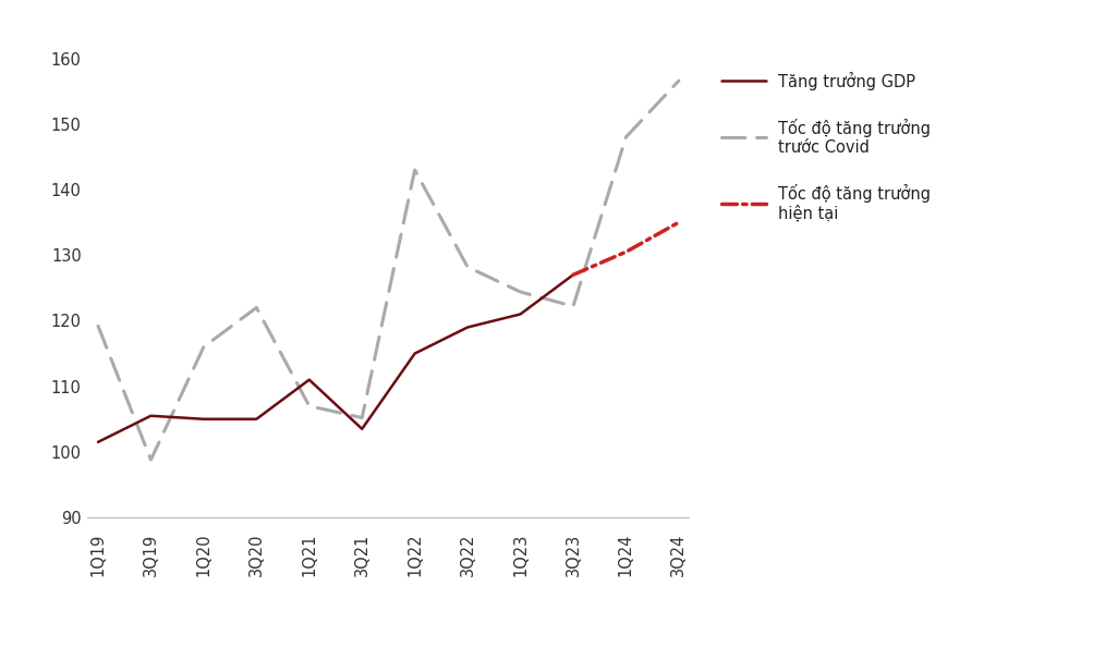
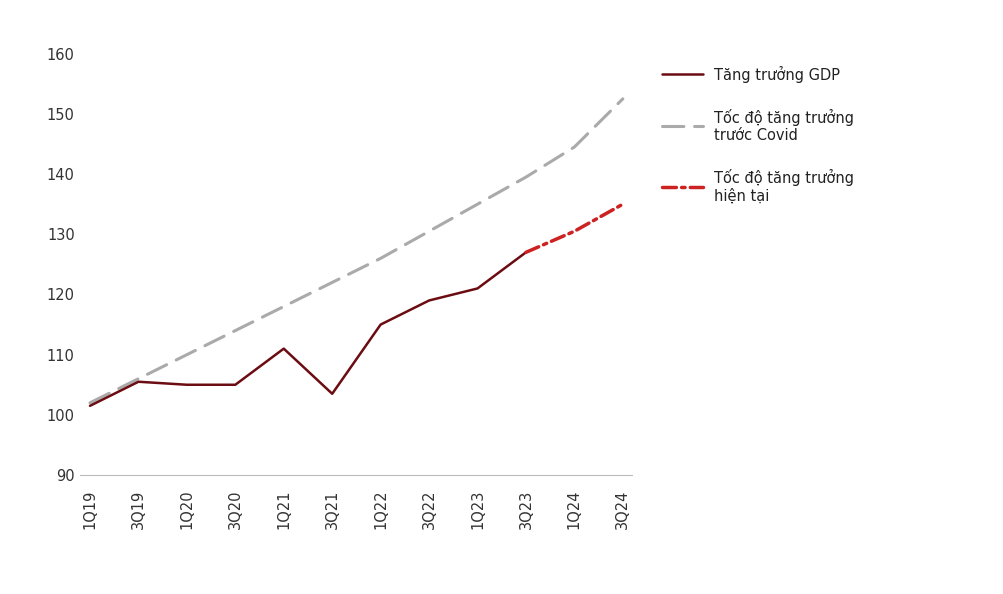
Tốc độ tăng trưởng trước Covid/1Q19: 119.2 -> 102.0
Tốc độ tăng trưởng trước Covid/3Q19: 98.8 -> 106.0
Tốc độ tăng trưởng trước Covid/1Q20: 116.0 -> 110.0
Tốc độ tăng trưởng trước Covid/3Q20: 122.0 -> 114.0
Tốc độ tăng trưởng trước Covid/1Q21: 107.0 -> 118.0
Tốc độ tăng trưởng trước Covid/3Q21: 105.2 -> 122.0
Tốc độ tăng trưởng trước Covid/1Q22: 143.0 -> 126.0
Tốc độ tăng trưởng trước Covid/3Q22: 128.2 -> 130.5
Tốc độ tăng trưởng trước Covid/1Q23: 124.4 -> 135.0
Tốc độ tăng trưởng trước Covid/3Q23: 122.2 -> 139.5
Tốc độ tăng trưởng trước Covid/1Q24: 148.0 -> 144.5
Tốc độ tăng trưởng trước Covid/3Q24: 156.6 -> 152.5
